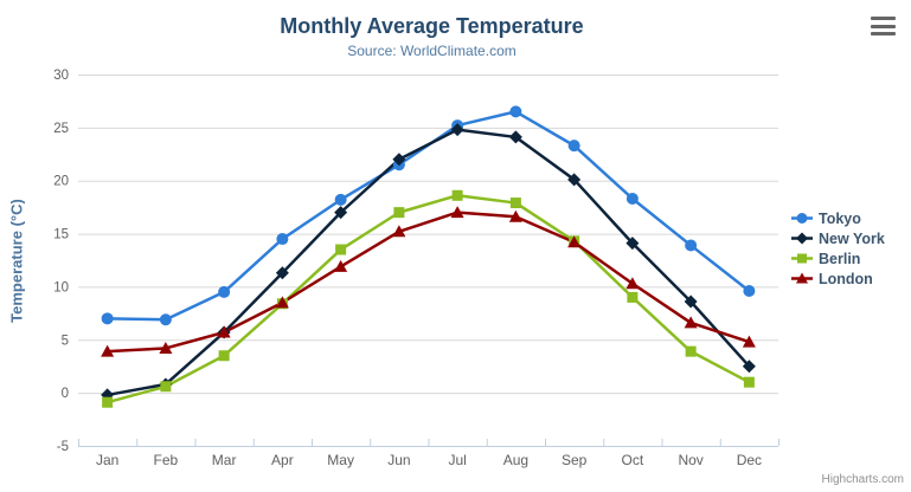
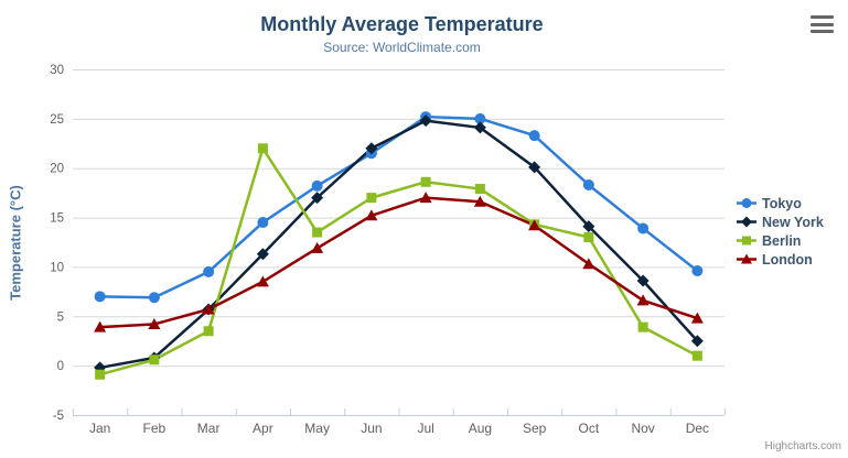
Berlin/Apr: 8 -> 22
Tokyo/Aug: 26 -> 25
Berlin/Oct: 9 -> 13
